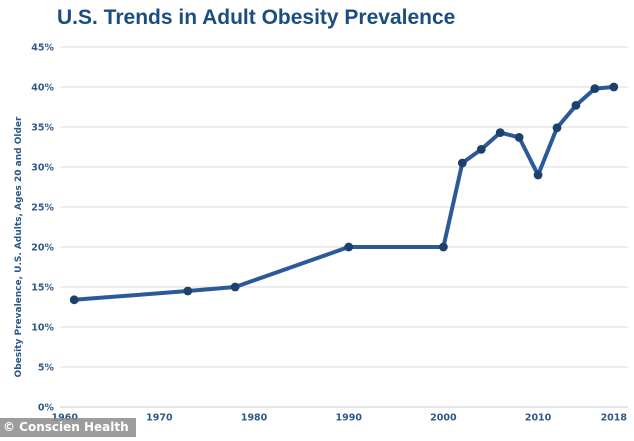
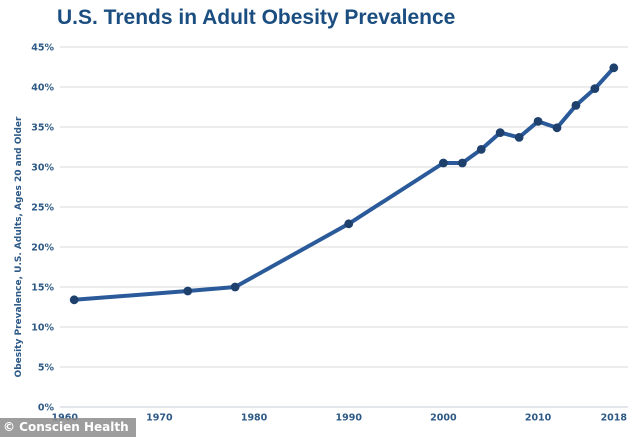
1990: 20% -> 23%
2000: 20% -> 30%
2010: 29% -> 36%
2018: 40% -> 42%
